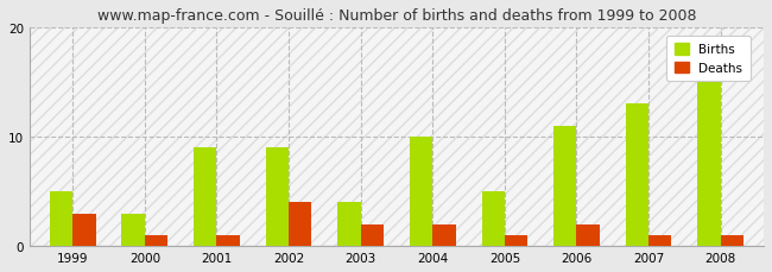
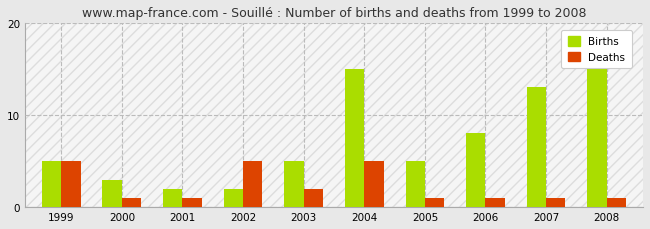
Deaths/1999: 3 -> 5
Births/2001: 9 -> 2
Births/2002: 9 -> 2
Deaths/2002: 4 -> 5
Births/2003: 4 -> 5
Births/2004: 10 -> 15
Deaths/2004: 2 -> 5
Births/2006: 11 -> 8
Deaths/2006: 2 -> 1
